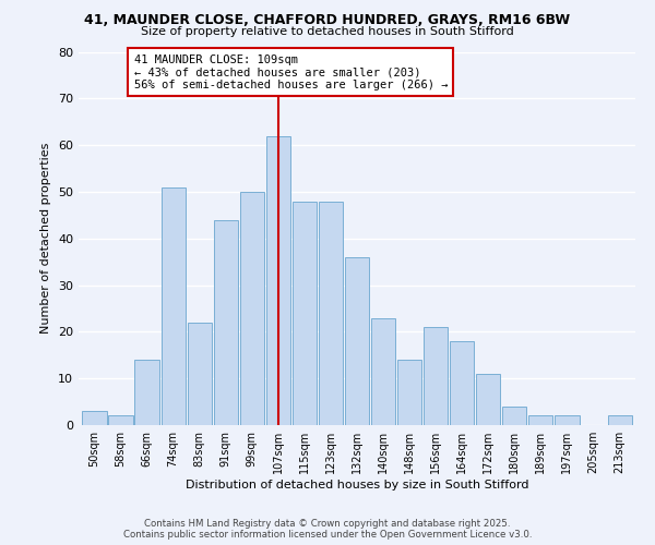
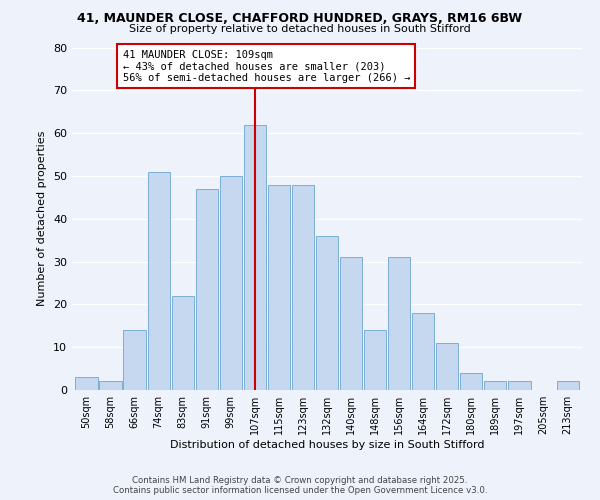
91sqm: 44 -> 47
140sqm: 23 -> 31
156sqm: 21 -> 31
